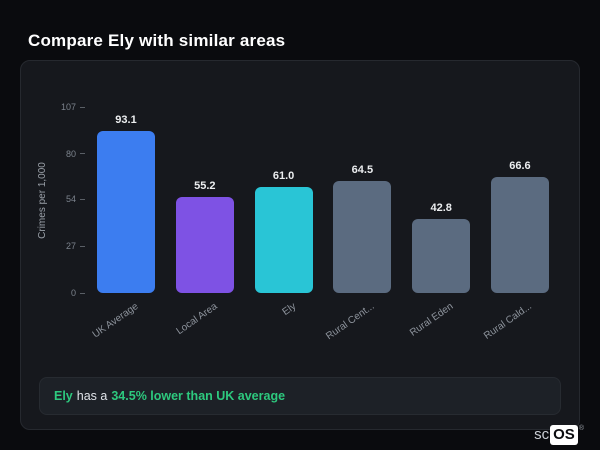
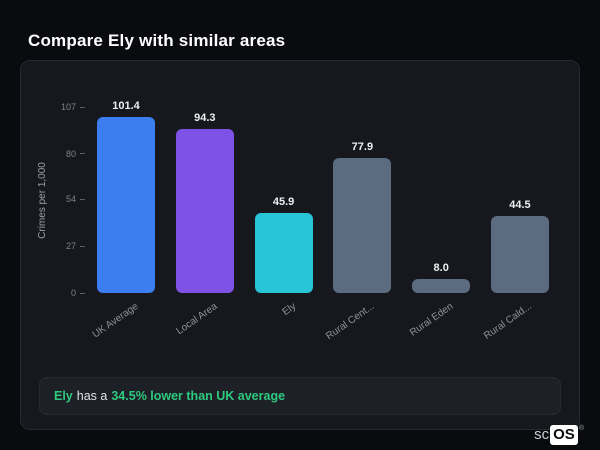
UK Average: 93.1 -> 101.4
Local Area: 55.2 -> 94.3
Ely: 61.0 -> 45.9
Rural Cent...: 64.5 -> 77.9
Rural Eden: 42.8 -> 8.0
Rural Cald...: 66.6 -> 44.5
